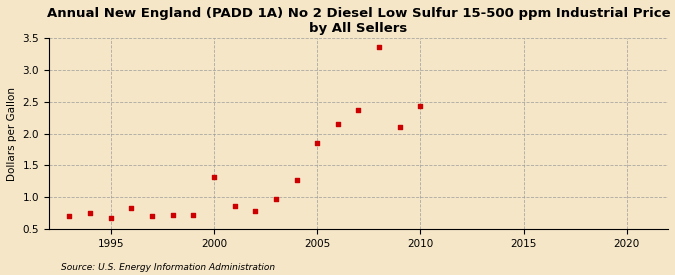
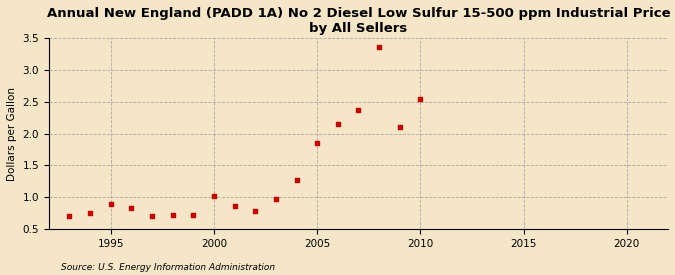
1995: 0.68 -> 0.90
2000: 1.32 -> 1.02
2010: 2.44 -> 2.55
